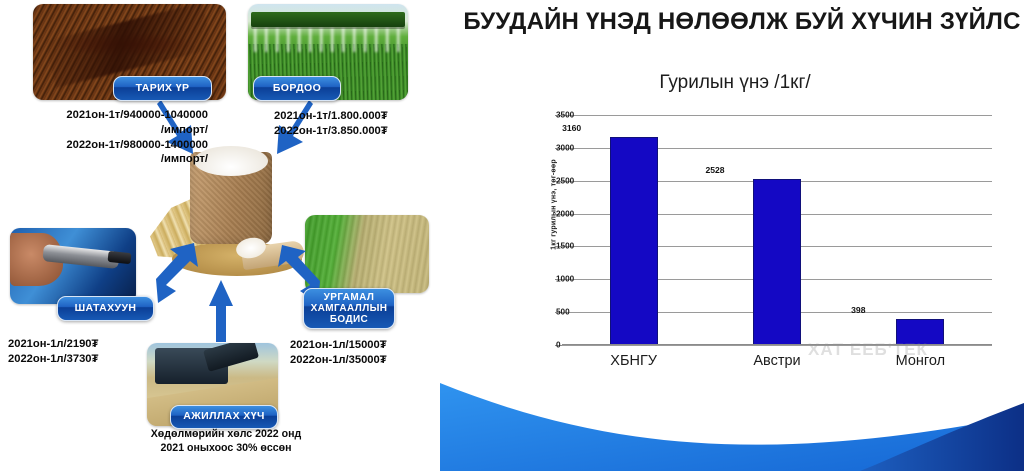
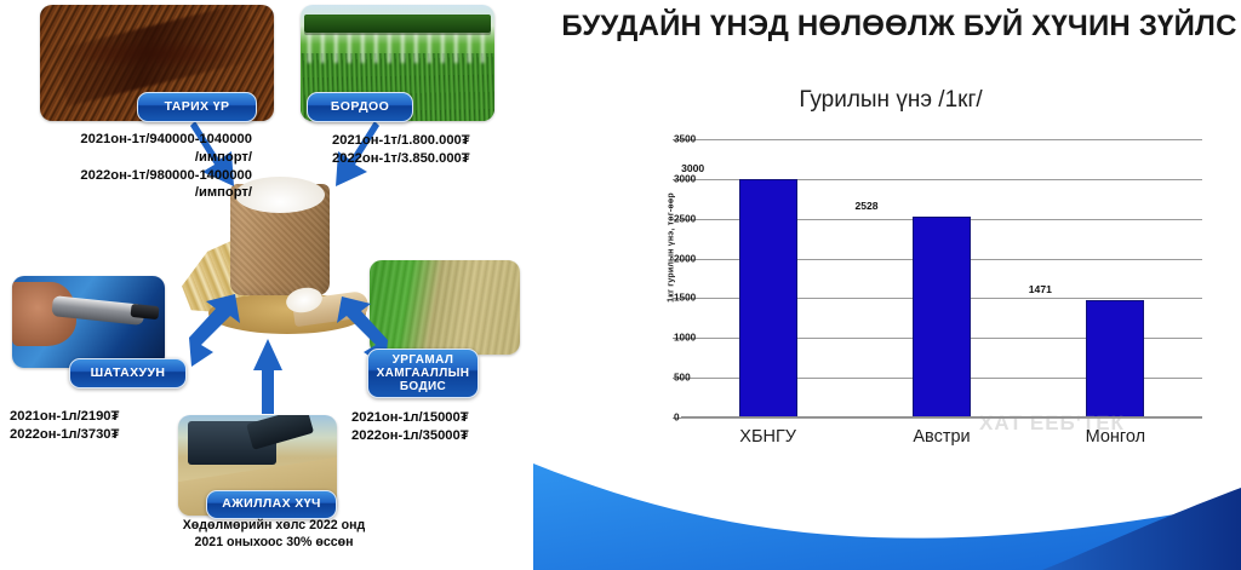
ХБНГУ: 3160 -> 3000
Монгол: 398 -> 1471
